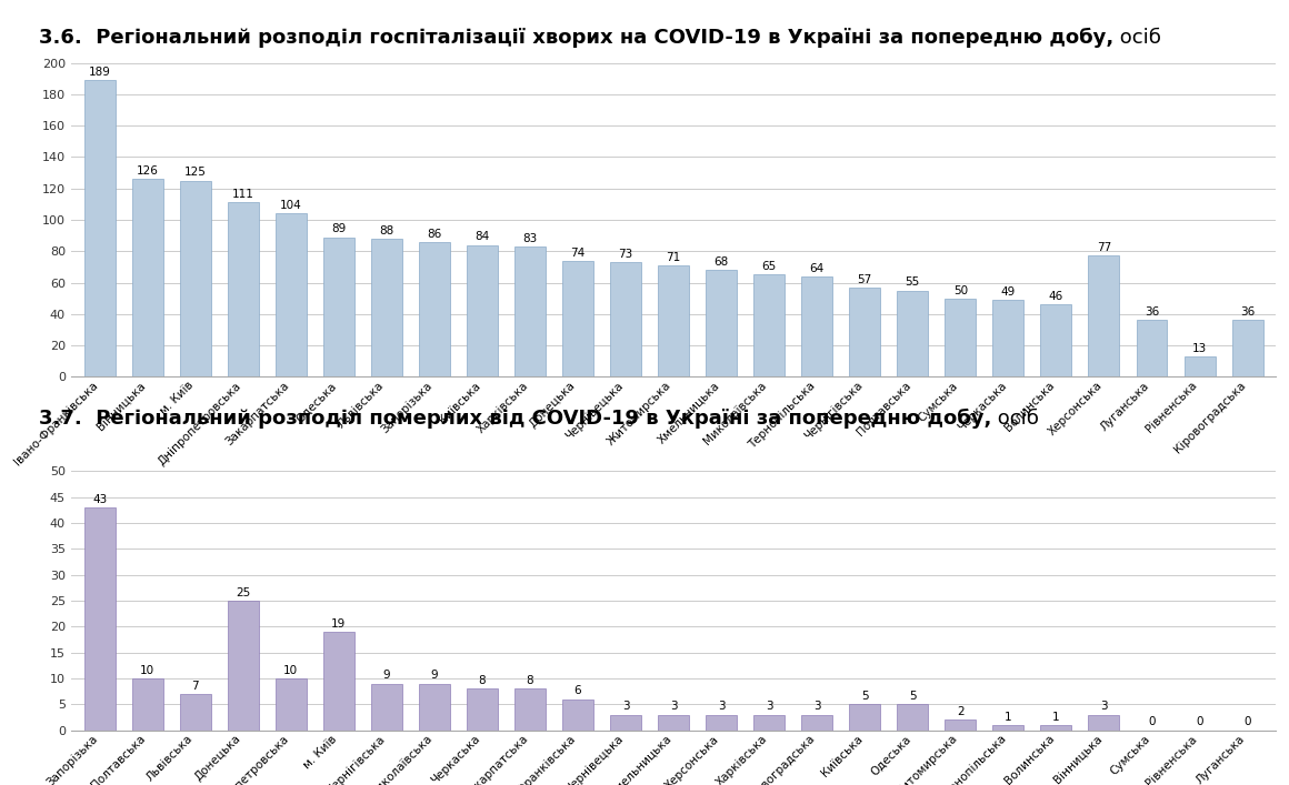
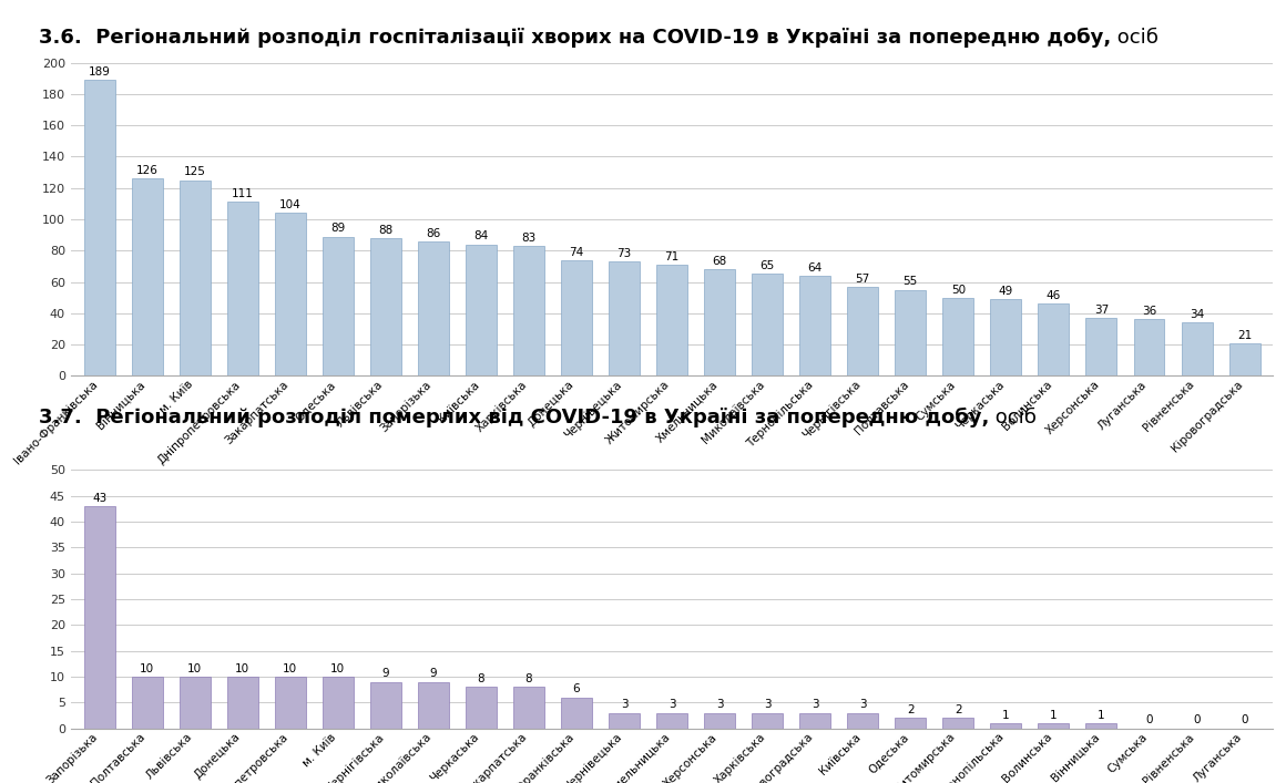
Херсонська: 77 -> 37
Рівненська: 13 -> 34
Кіровоградська: 36 -> 21
Львівська: 7 -> 10
Донецька: 25 -> 10
м. Київ: 19 -> 10
Київська: 5 -> 3
Одеська: 5 -> 2
Вінницька: 3 -> 1
